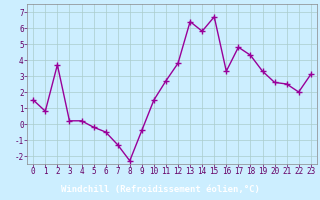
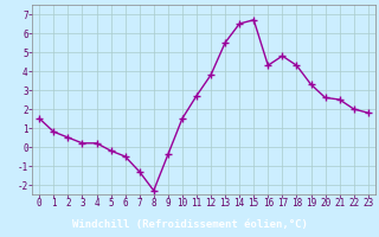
2: 3.7 -> 0.5
13: 6.4 -> 5.5
14: 5.8 -> 6.5
16: 3.3 -> 4.3
23: 3.1 -> 1.8
